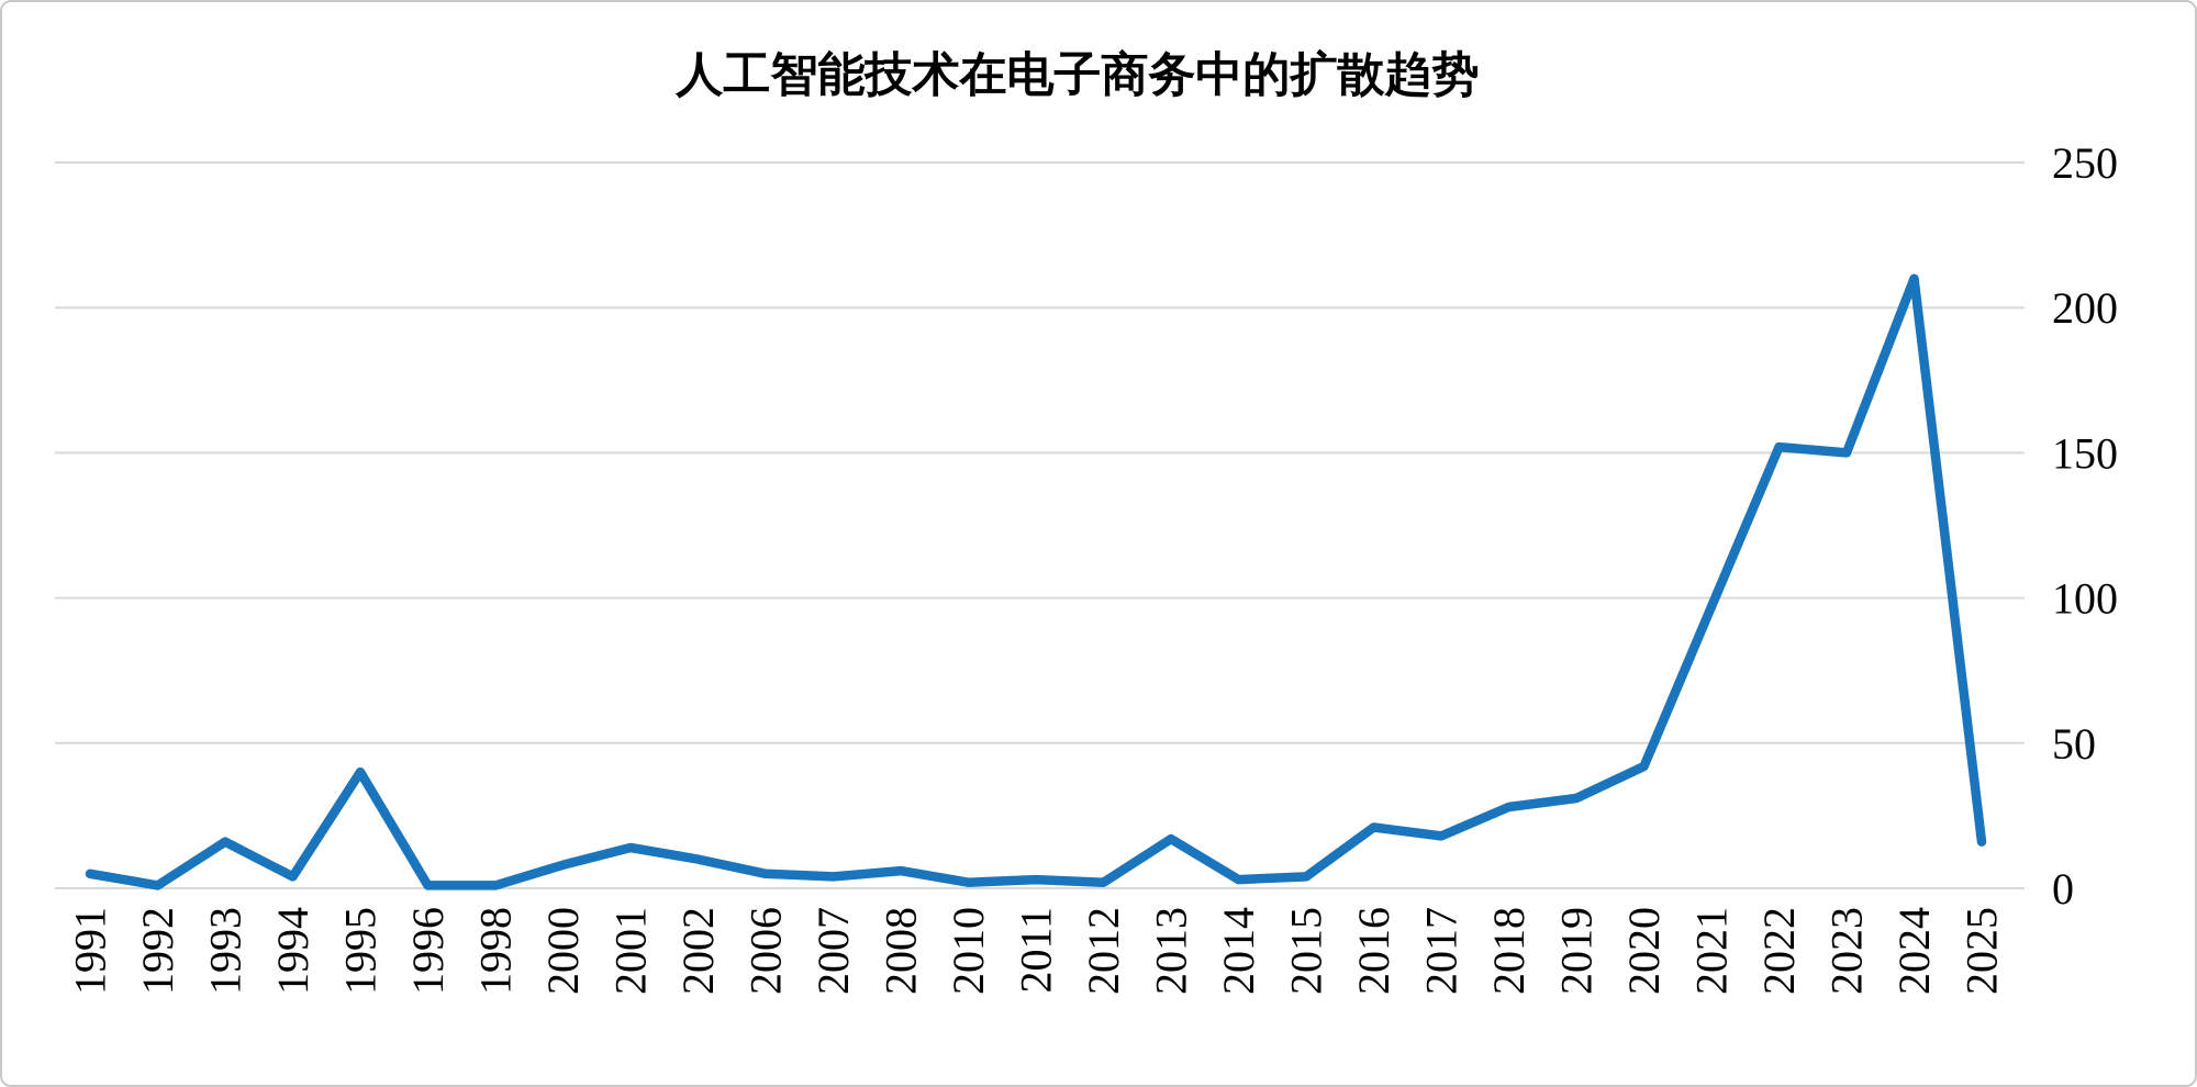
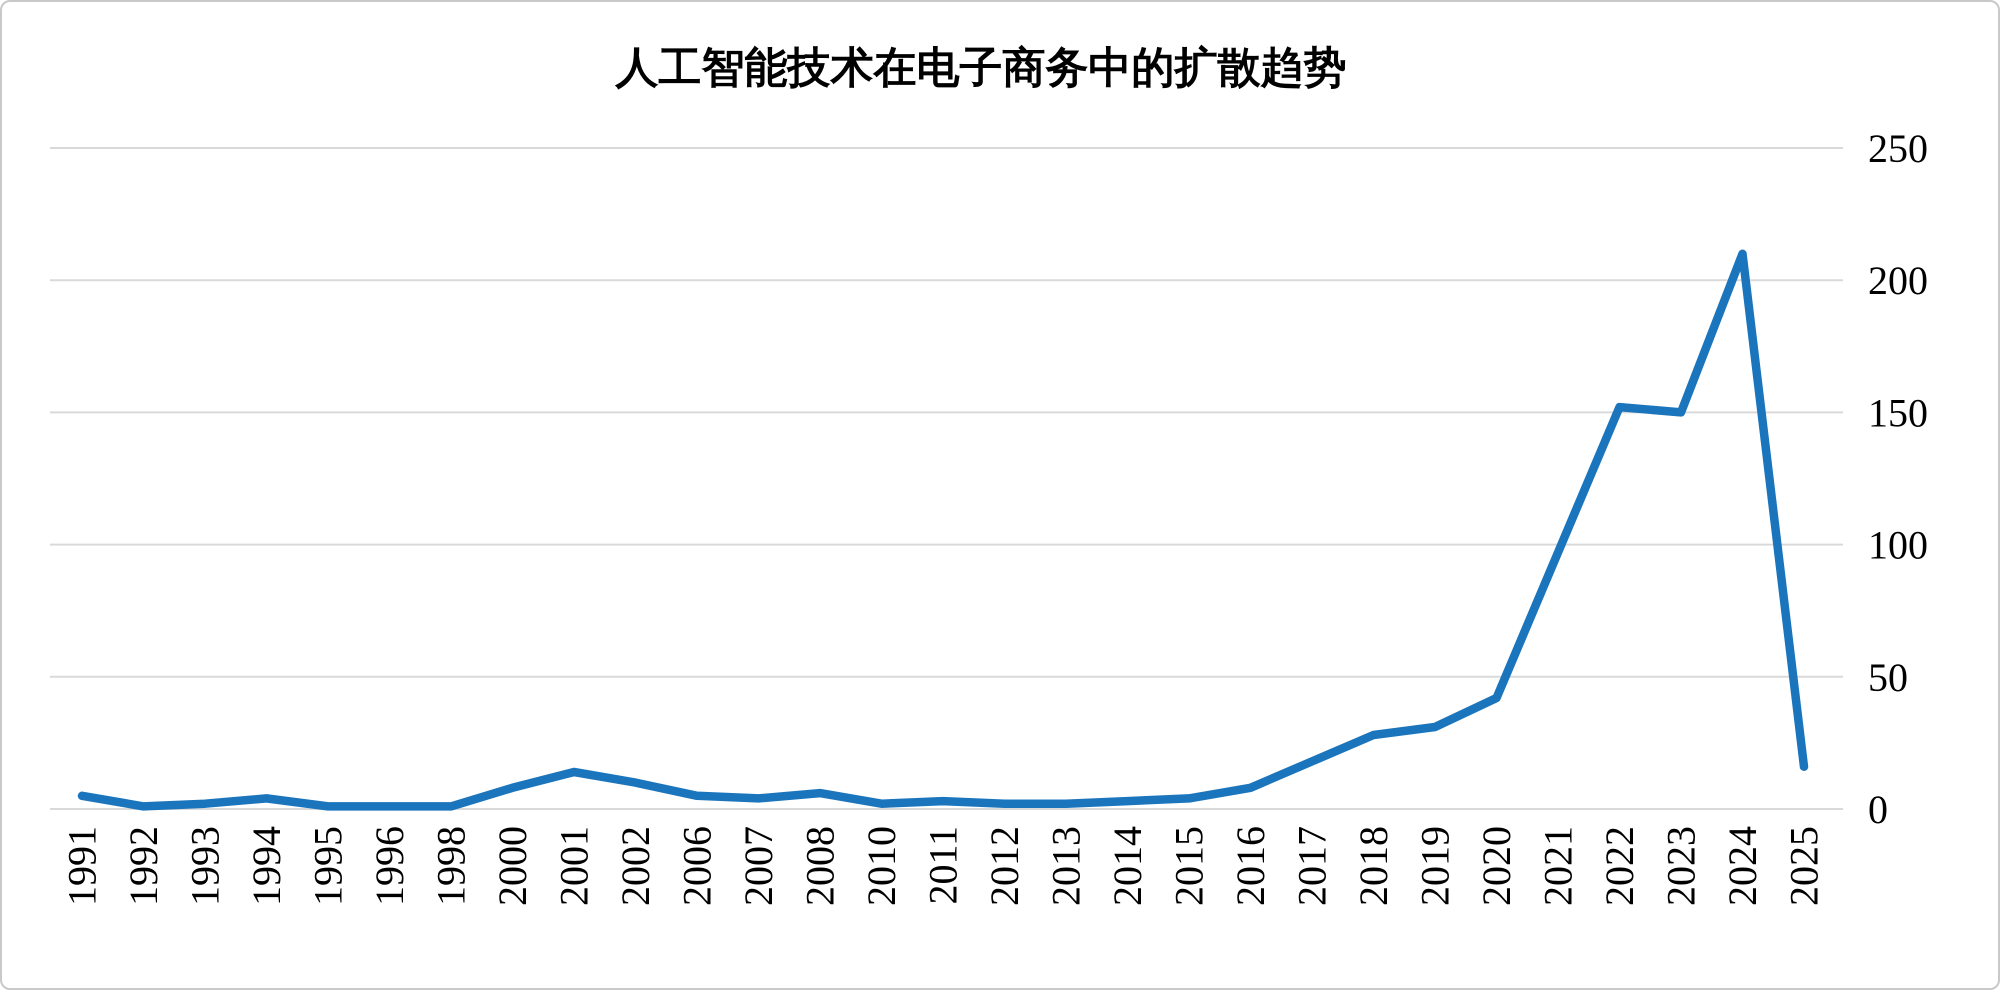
1993: 16 -> 2
1995: 40 -> 1
2013: 17 -> 2
2016: 21 -> 8
